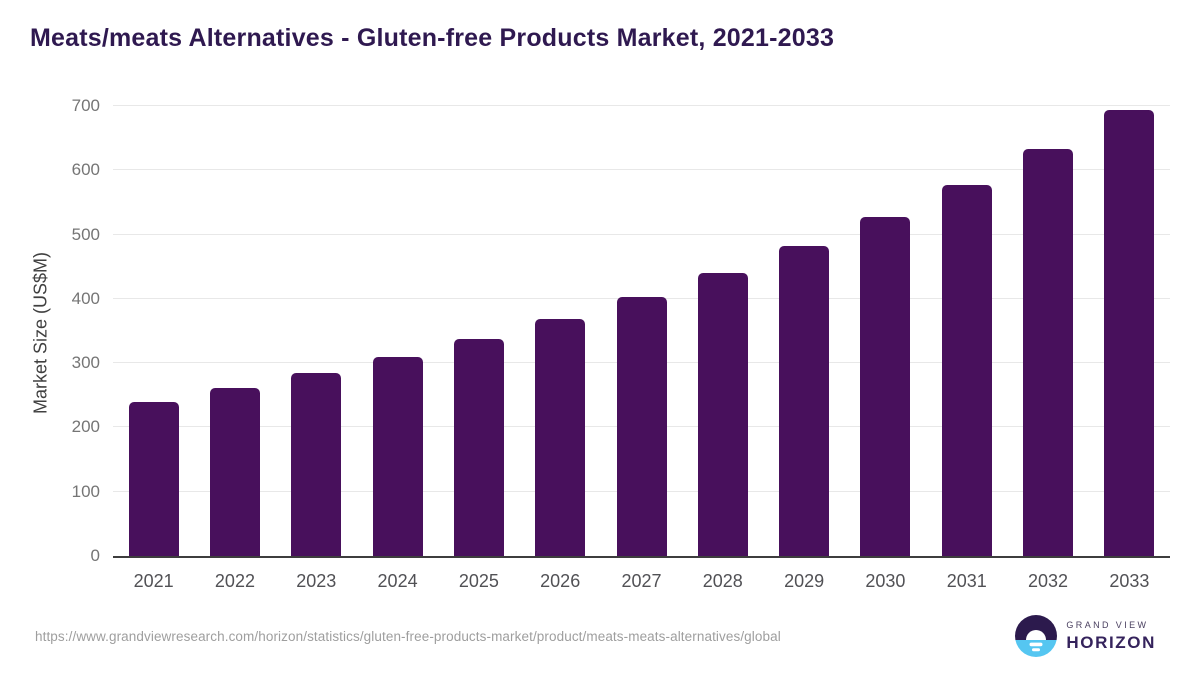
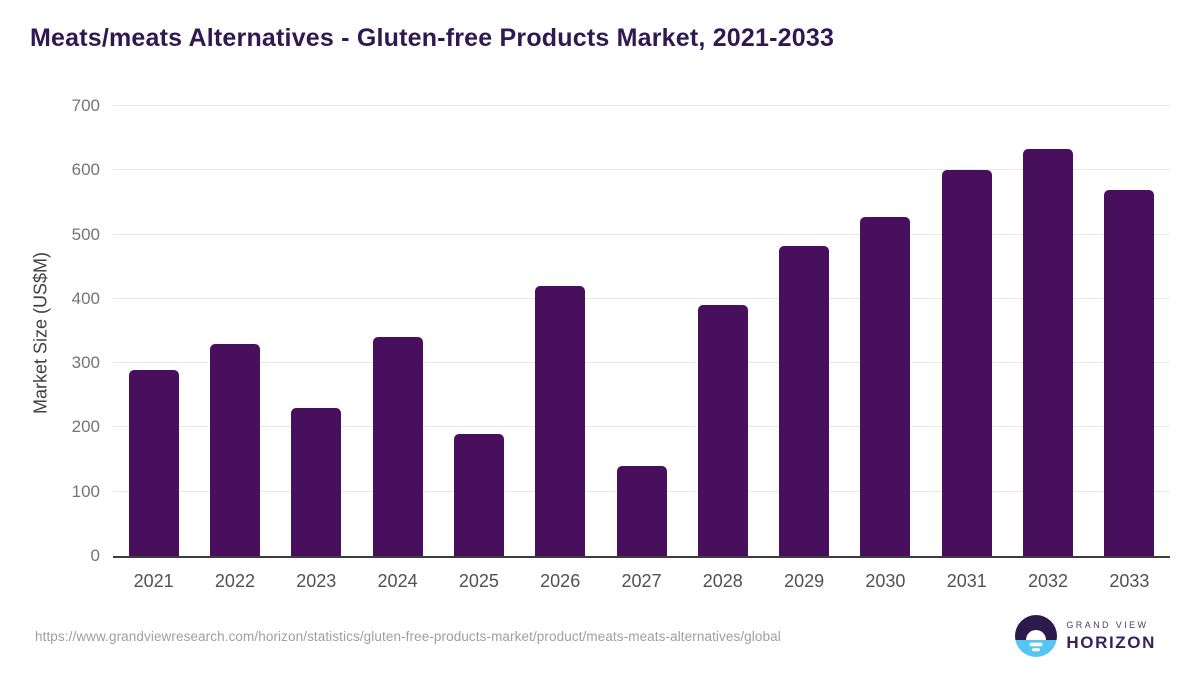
2021: 240 -> 290
2022: 260 -> 330
2023: 280 -> 230
2024: 310 -> 340
2025: 340 -> 190
2026: 370 -> 420
2027: 400 -> 140
2028: 440 -> 390
2031: 580 -> 600
2033: 690 -> 570
